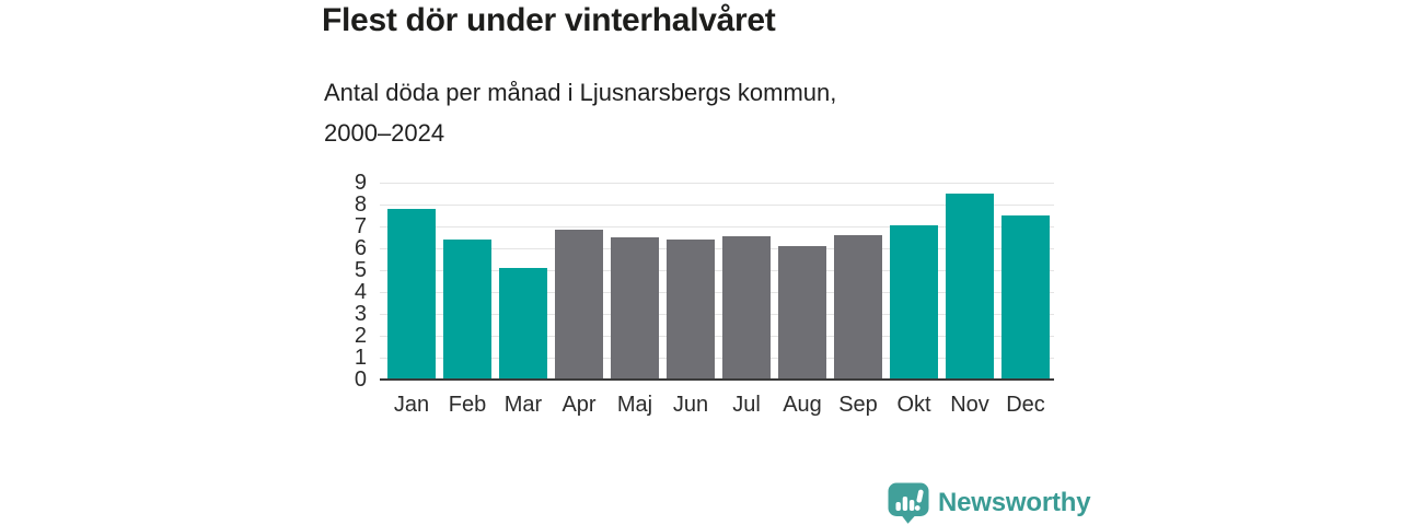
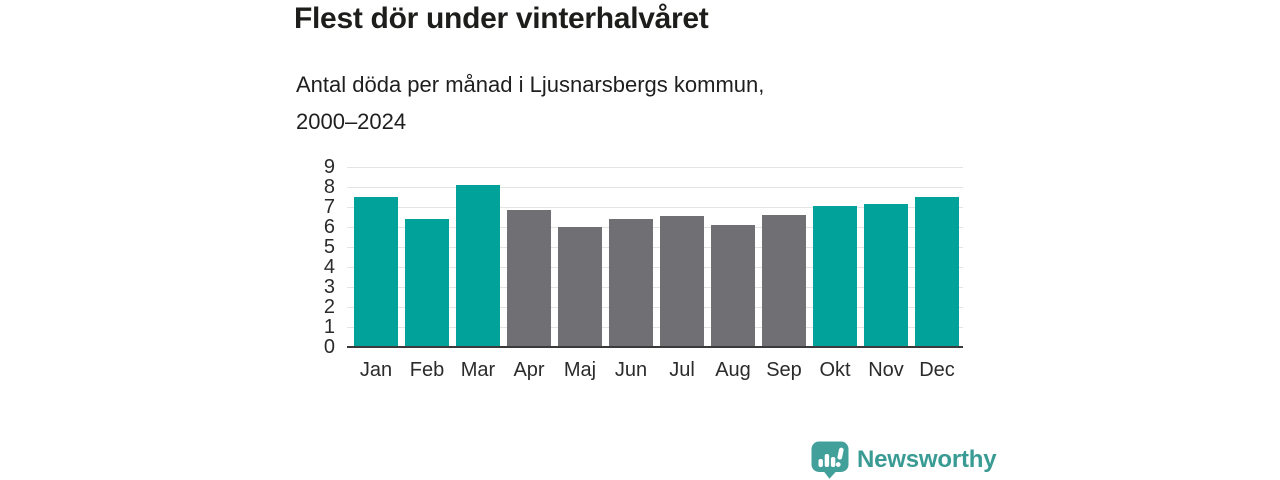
Jan: 7.8 -> 7.5
Mar: 5.1 -> 8.1
Maj: 6.5 -> 6.0
Nov: 8.5 -> 7.2
